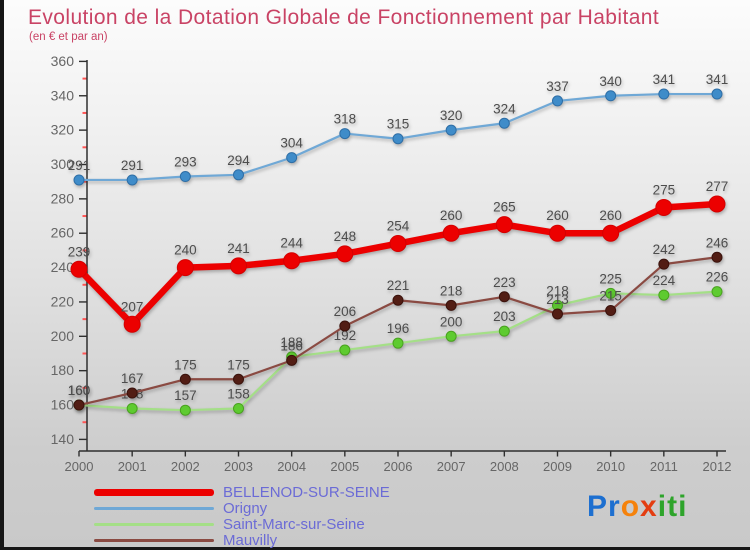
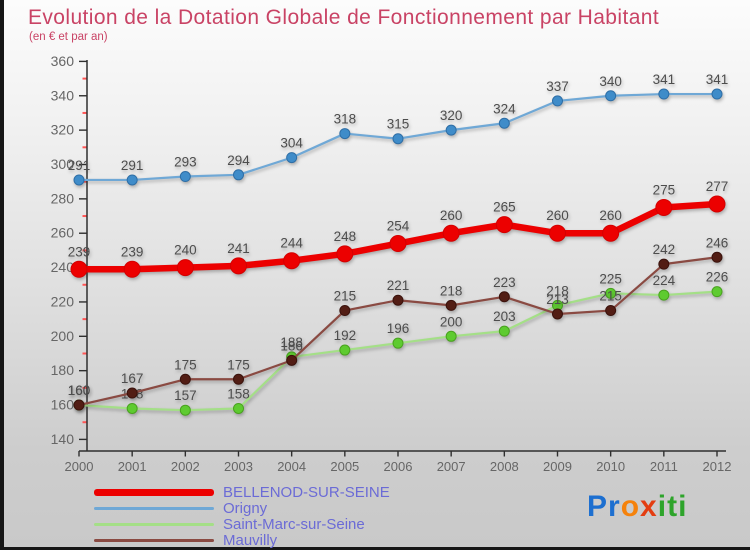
BELLENOD-SUR-SEINE/2001: 207 -> 239
Mauvilly/2005: 206 -> 215
